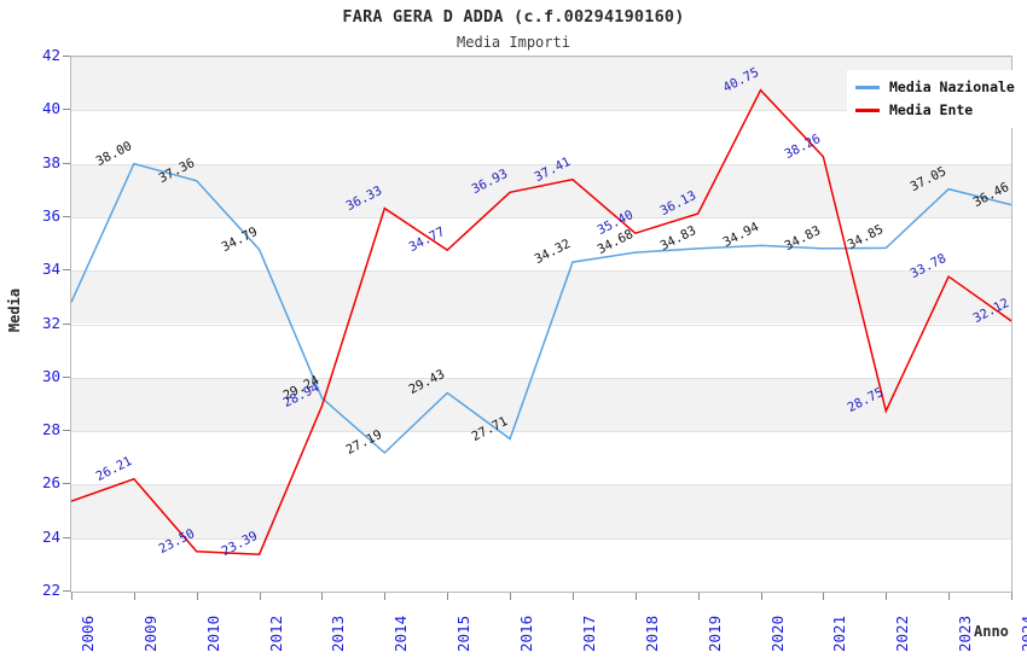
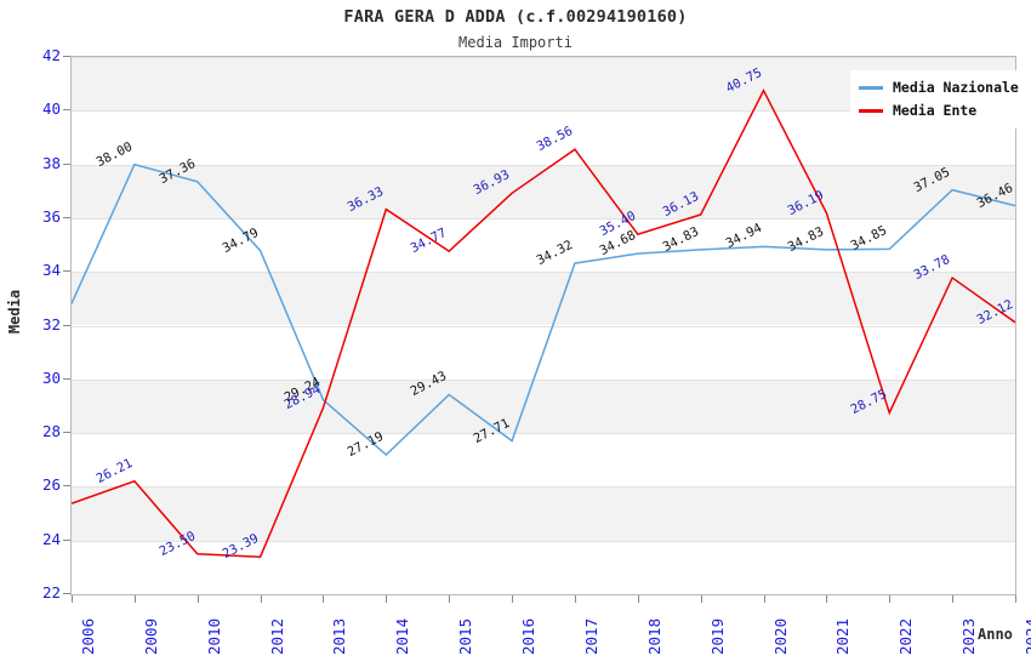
Media Ente/2017: 37.41 -> 38.56
Media Ente/2021: 38.26 -> 36.19
